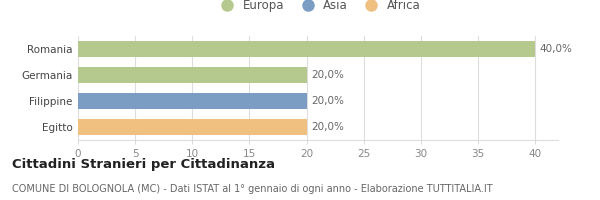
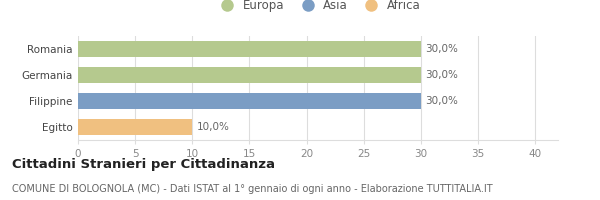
Romania: 40,0% -> 30,0%
Germania: 20,0% -> 30,0%
Filippine: 20,0% -> 30,0%
Egitto: 20,0% -> 10,0%
